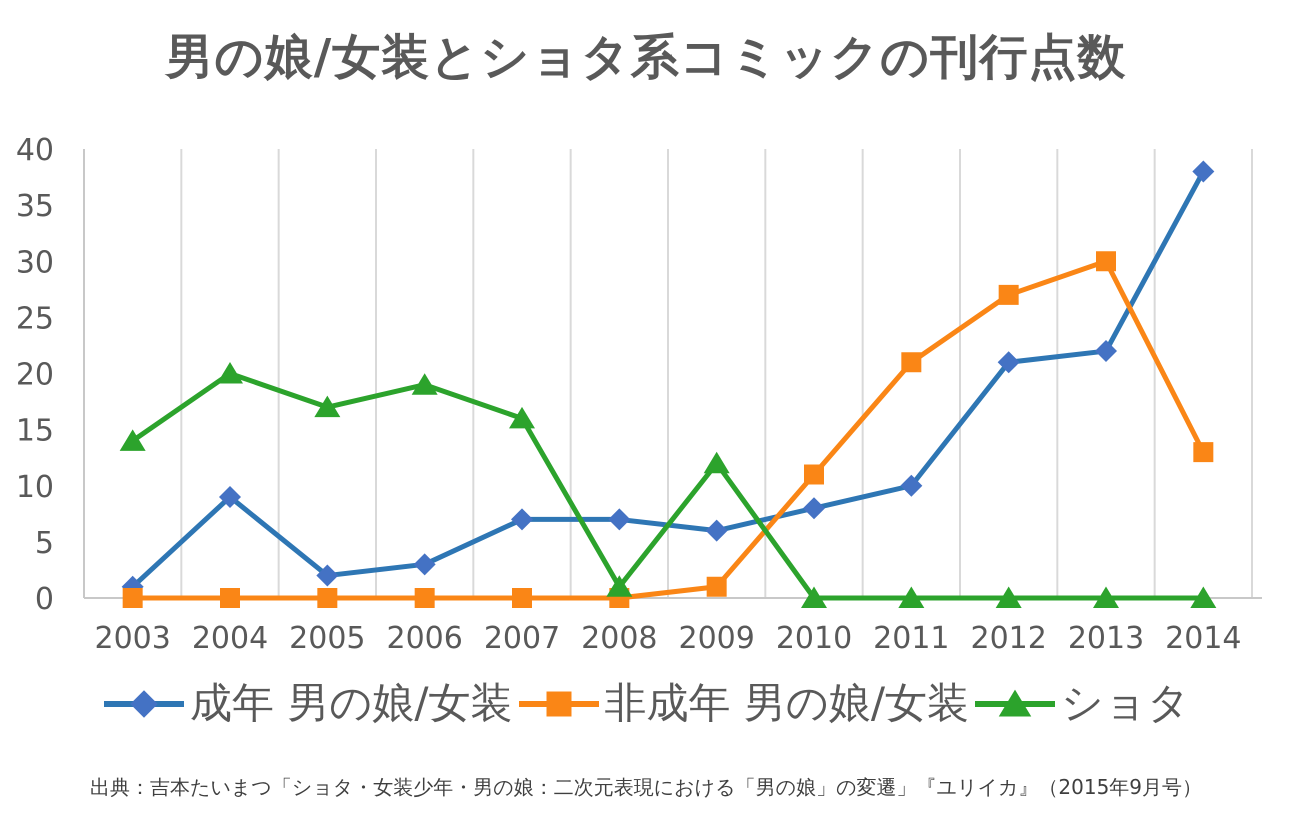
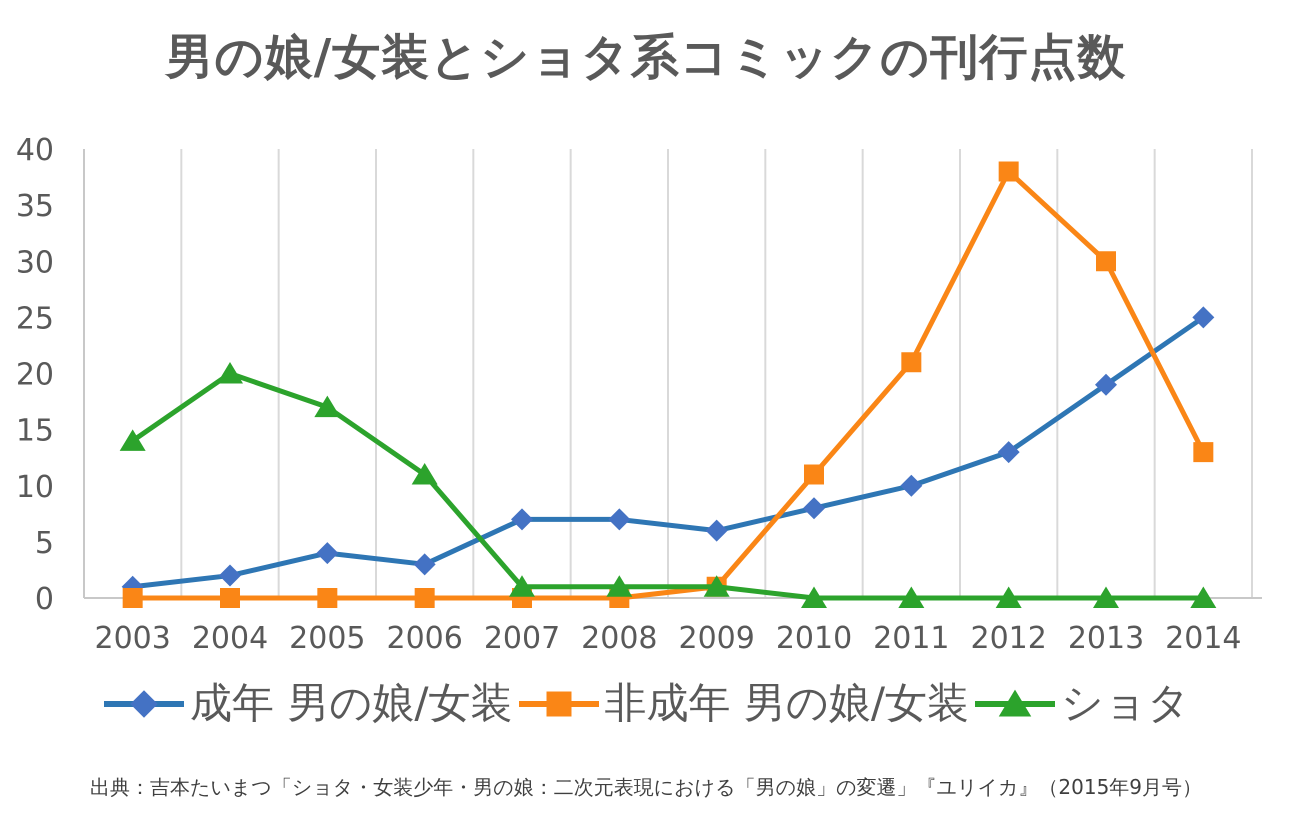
成年 男の娘/女装/2004: 9 -> 2
成年 男の娘/女装/2005: 2 -> 4
ショタ/2006: 19 -> 11
ショタ/2007: 16 -> 1
ショタ/2009: 12 -> 1
成年 男の娘/女装/2012: 21 -> 13
非成年 男の娘/女装/2012: 27 -> 38
成年 男の娘/女装/2013: 22 -> 19
成年 男の娘/女装/2014: 38 -> 25
